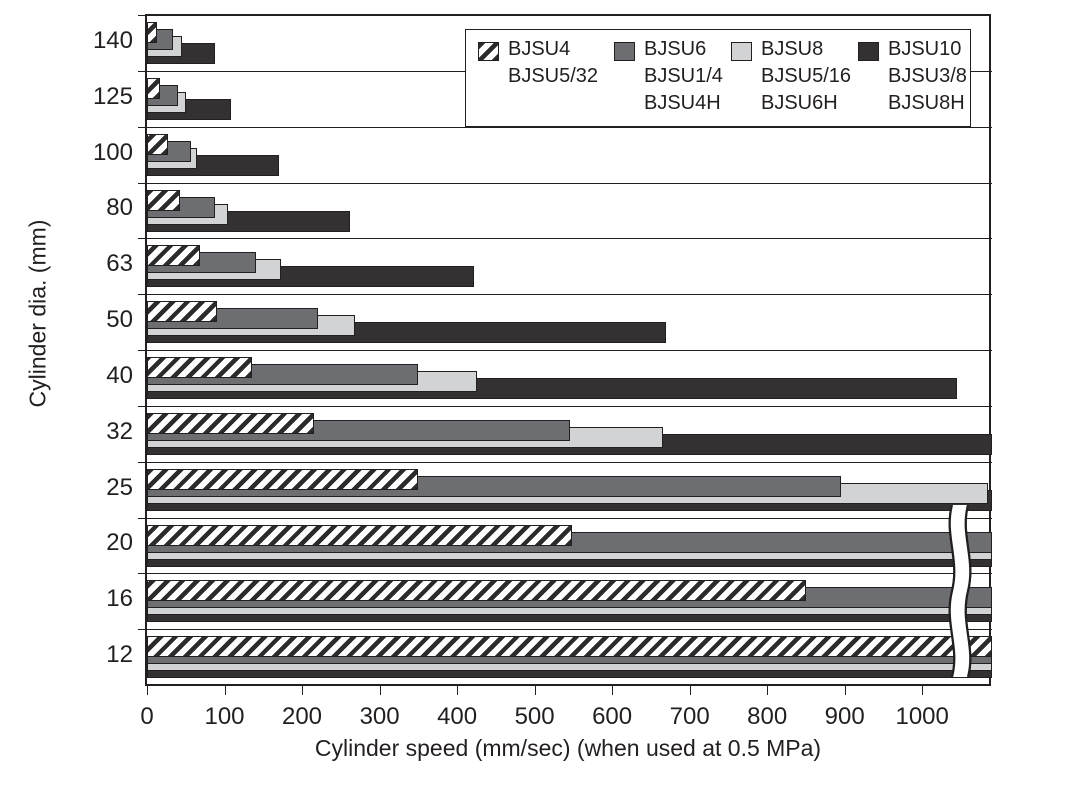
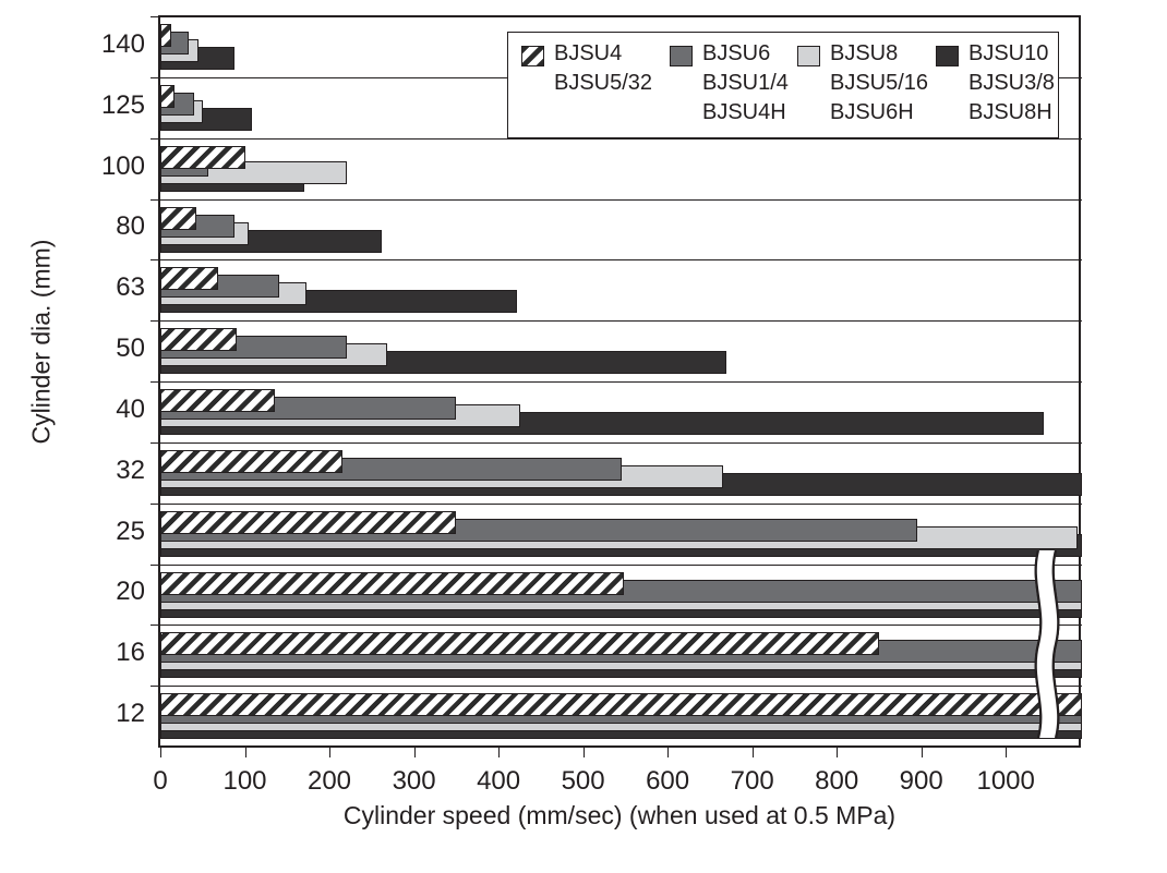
BJSU4/100: 30 -> 100
BJSU8/100: 60 -> 220
